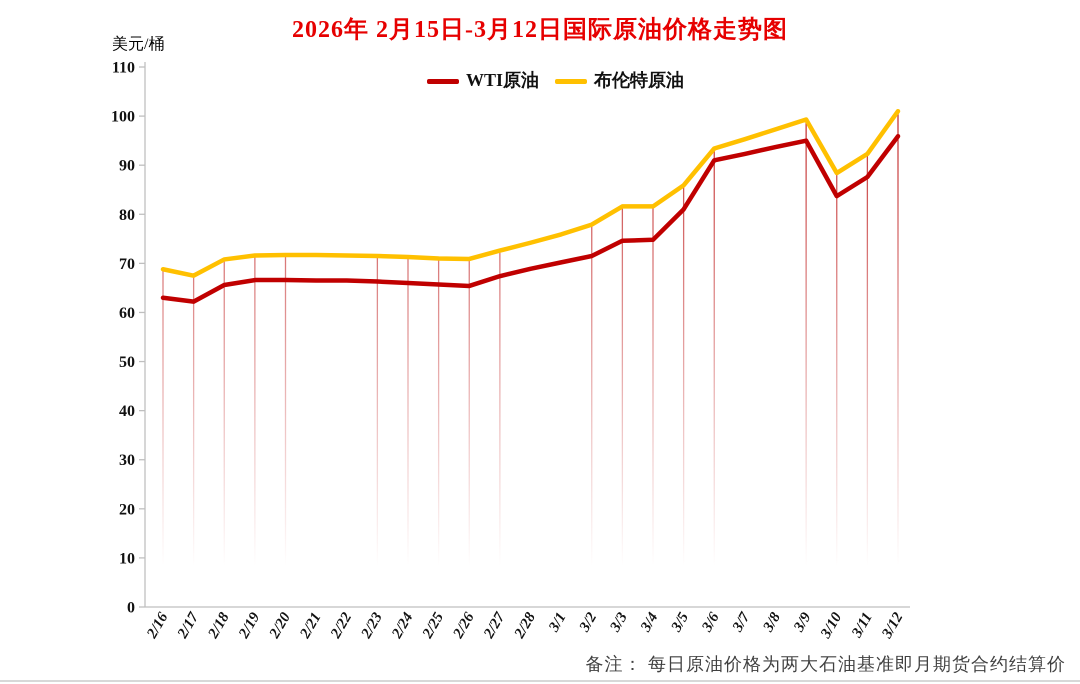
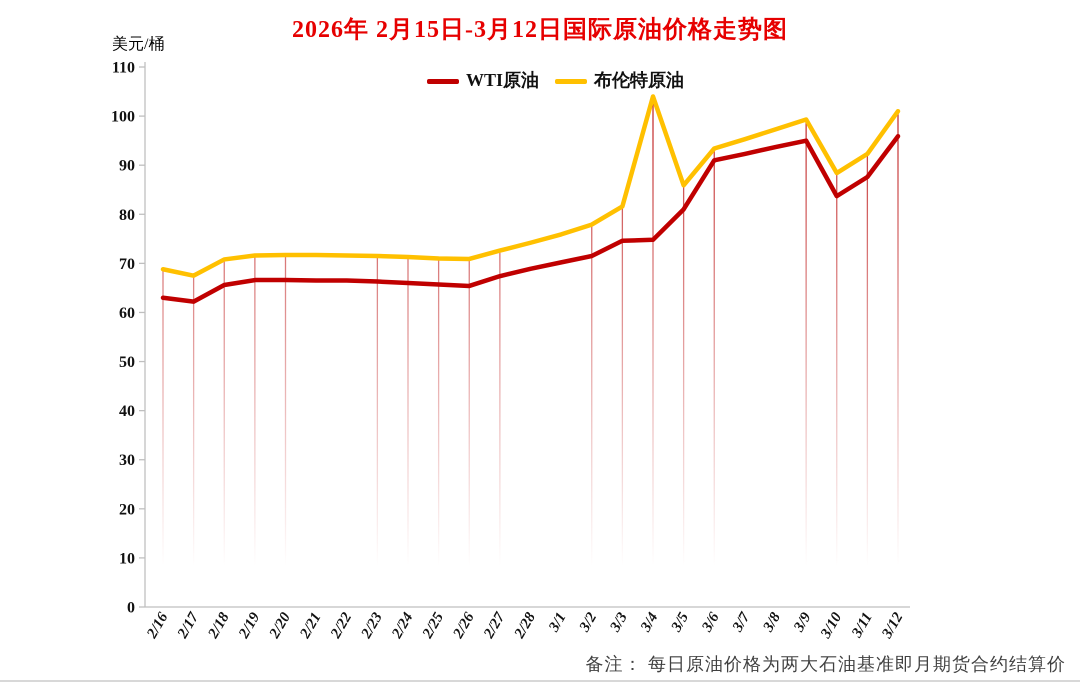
布伦特原油/3/4: 82 -> 104
